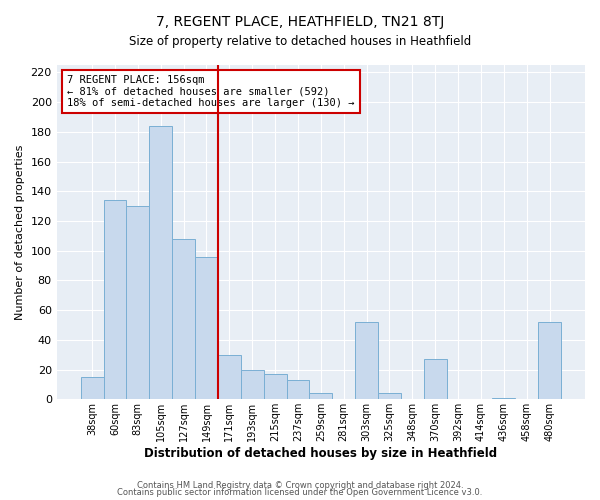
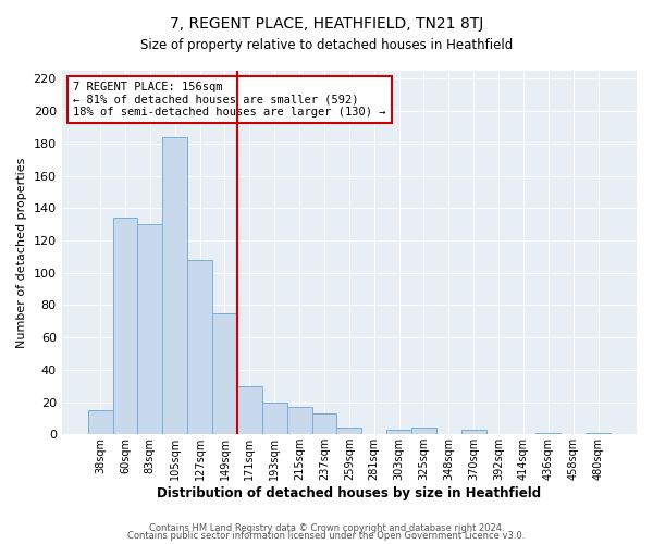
149sqm: 96 -> 75
303sqm: 52 -> 3
370sqm: 27 -> 3
480sqm: 52 -> 1
